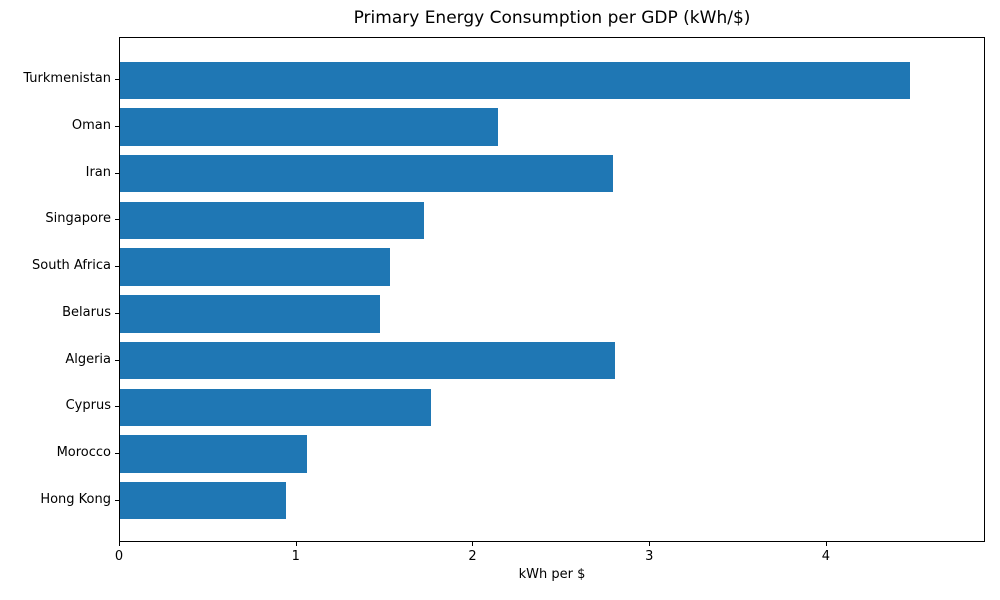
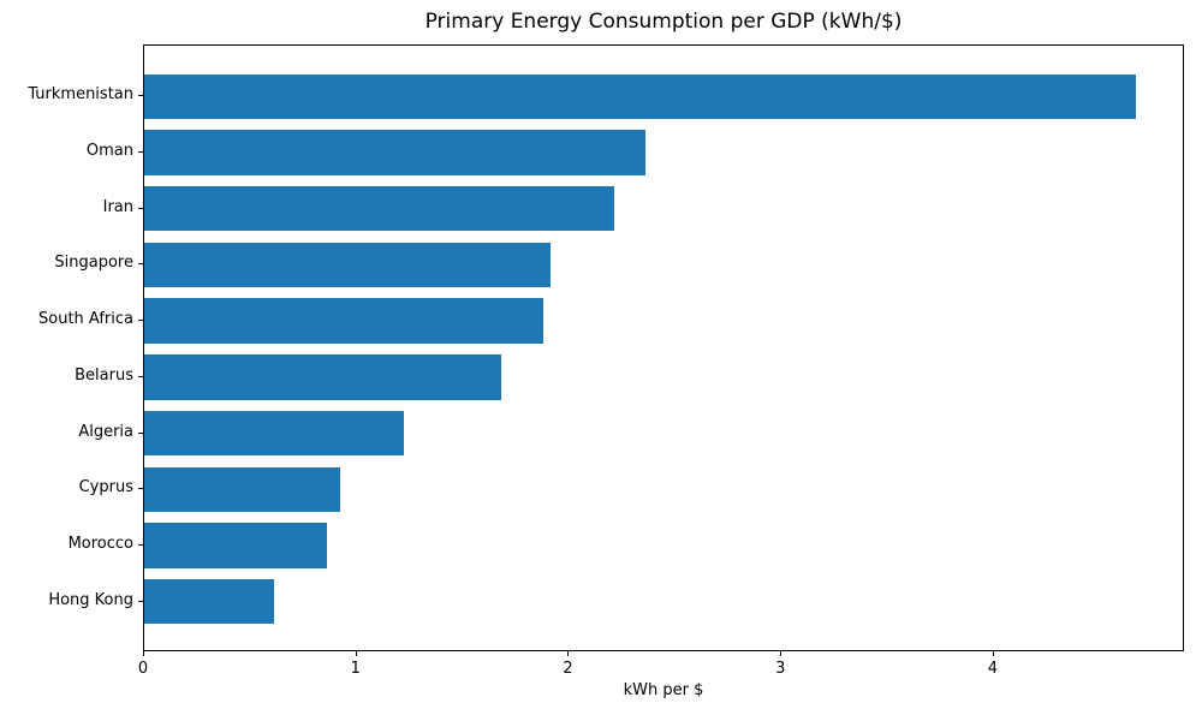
Turkmenistan: 4.47 -> 4.67
Oman: 2.14 -> 2.36
Iran: 2.79 -> 2.21
Singapore: 1.72 -> 1.91
South Africa: 1.53 -> 1.88
Belarus: 1.47 -> 1.68
Algeria: 2.80 -> 1.22
Cyprus: 1.76 -> 0.92
Morocco: 1.06 -> 0.86
Hong Kong: 0.94 -> 0.61
